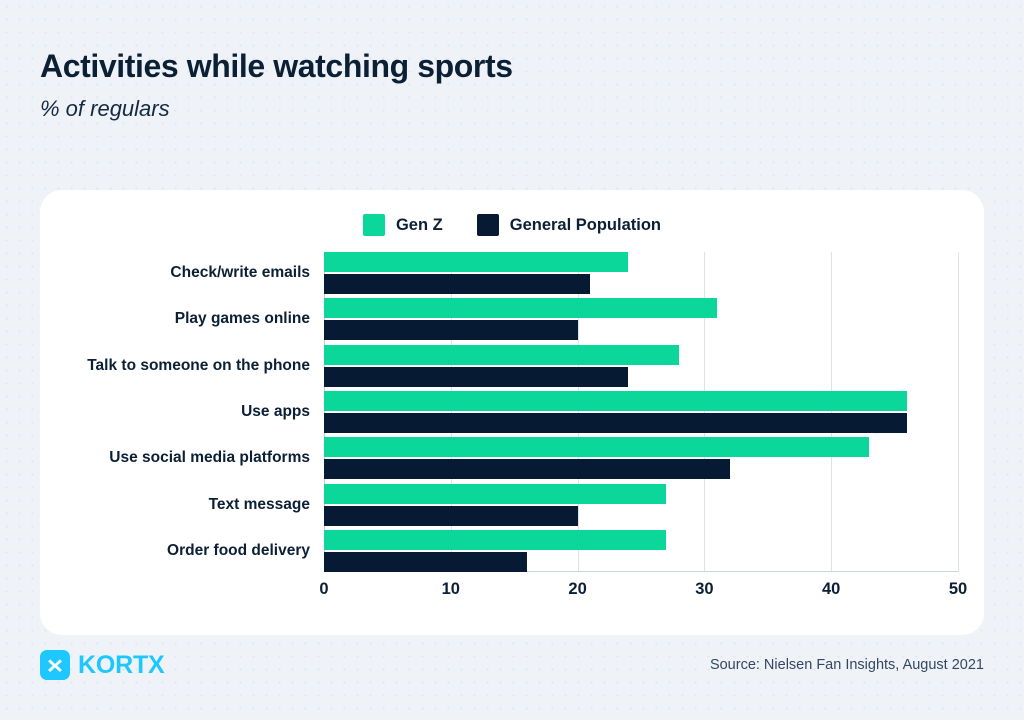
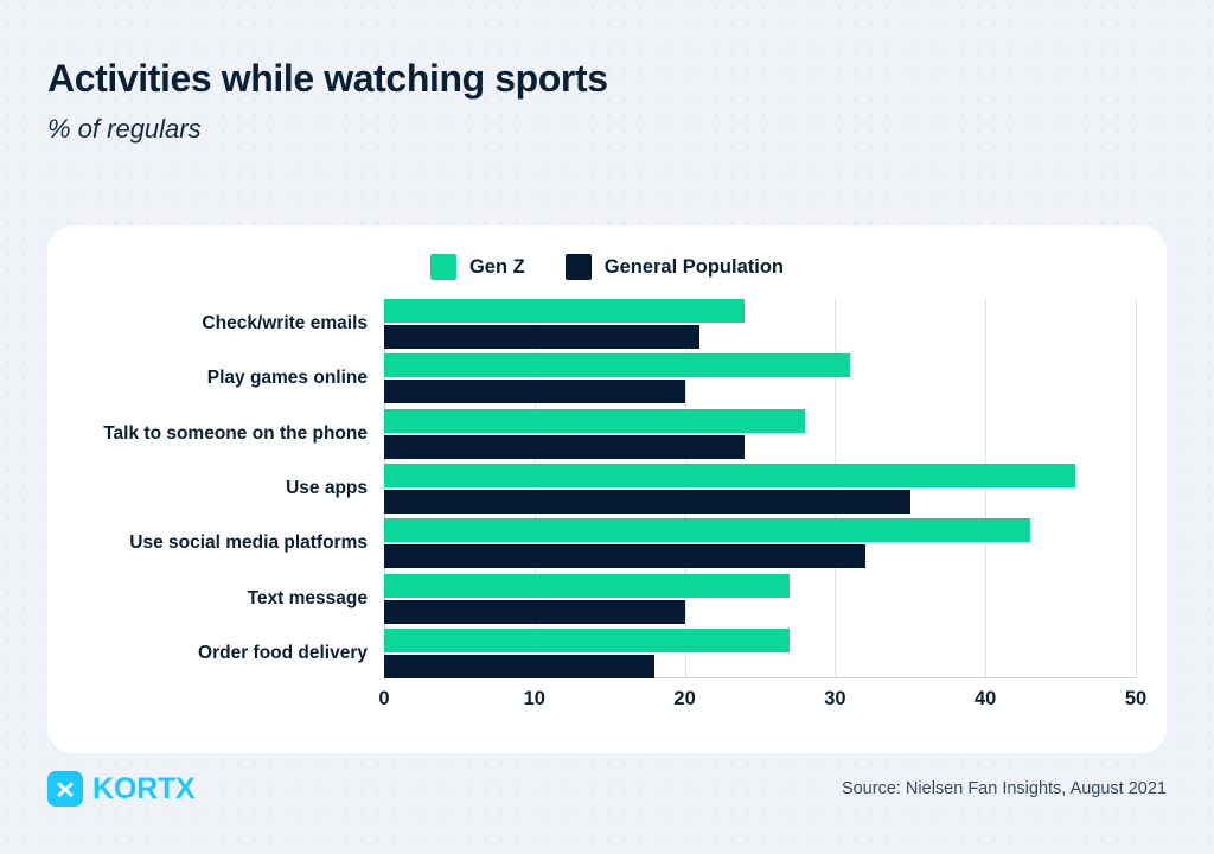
General Population/Use apps: 46 -> 35
General Population/Order food delivery: 16 -> 18
